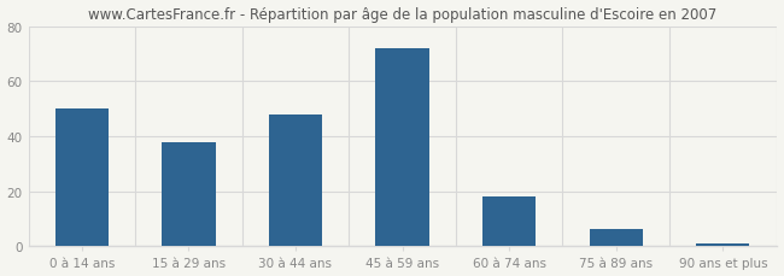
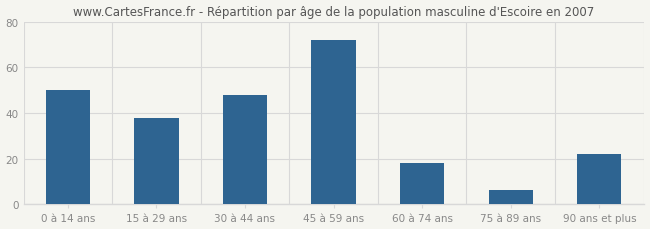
90 ans et plus: 1.0 -> 22.0
